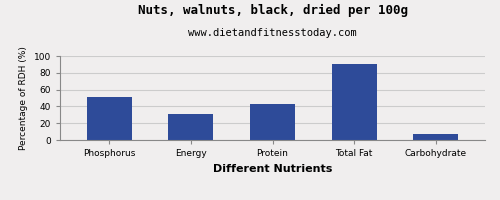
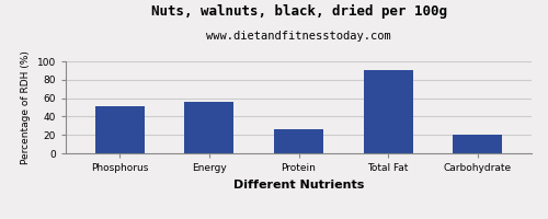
Energy: 31 -> 56
Protein: 43 -> 26
Carbohydrate: 7 -> 20
